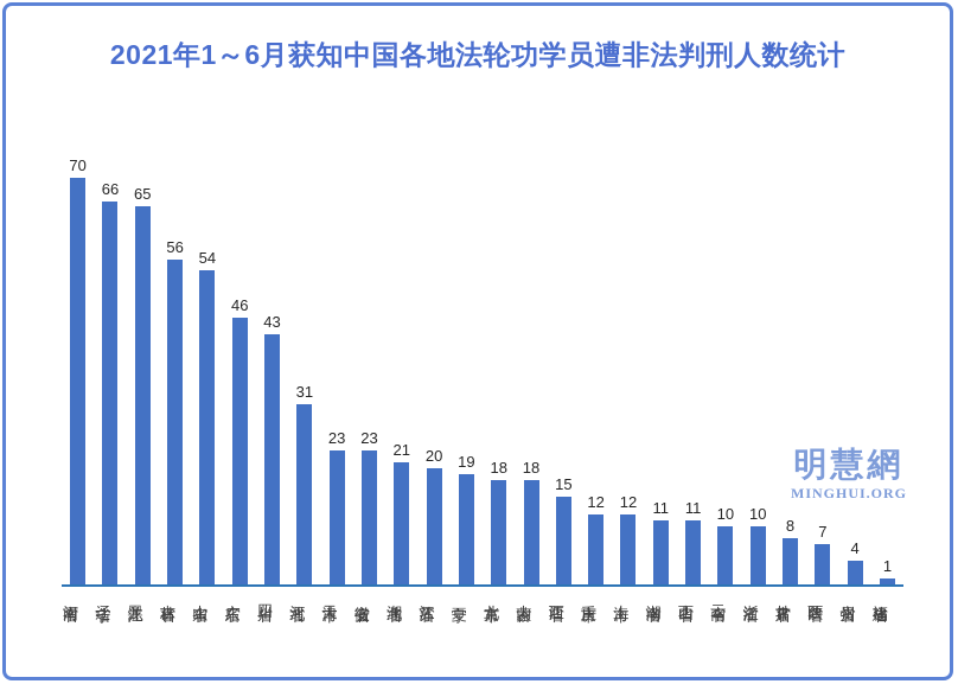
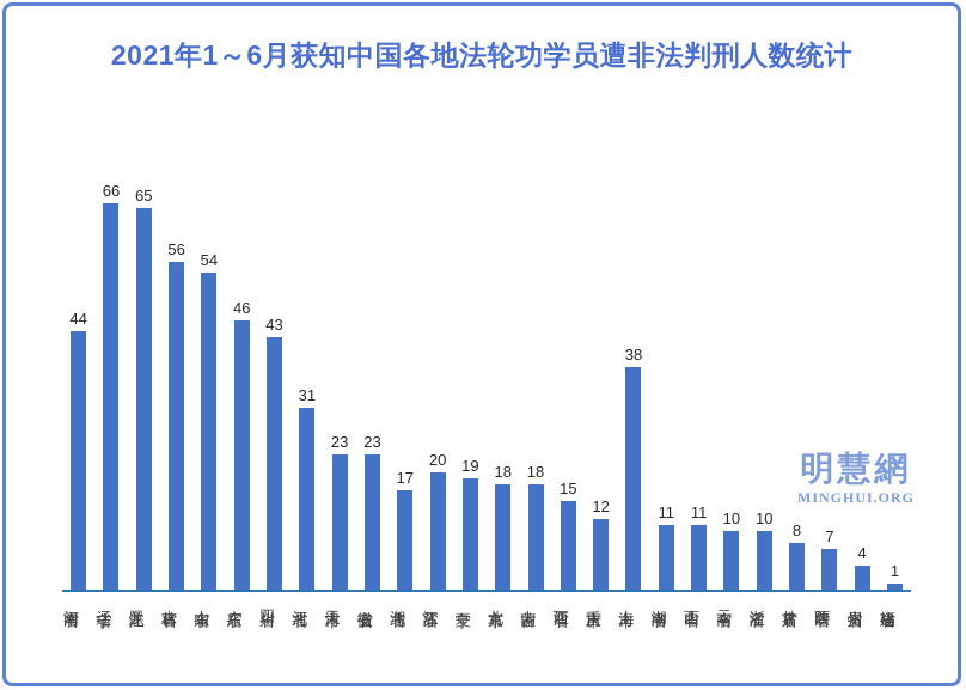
河南省: 70 -> 44
湖北省: 21 -> 17
上海市: 12 -> 38
